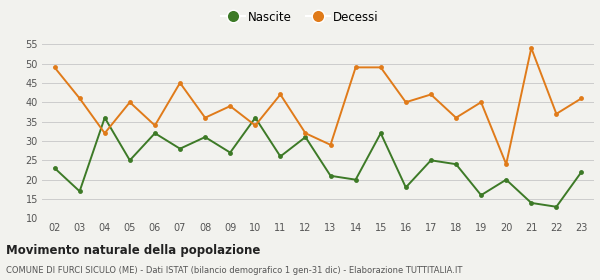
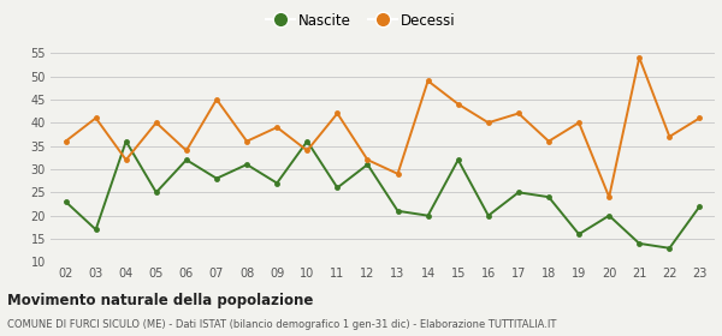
Decessi/02: 49 -> 36
Decessi/15: 49 -> 44
Nascite/16: 18 -> 20
